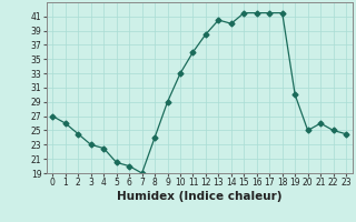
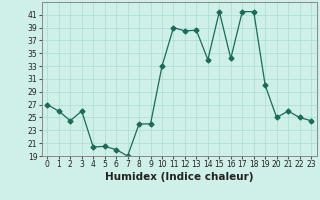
3: 23.0 -> 26.0
4: 22.5 -> 20.4
9: 29.0 -> 24.0
11: 36.0 -> 39.0
13: 40.5 -> 38.6
14: 40.0 -> 34.0
16: 41.5 -> 34.2
